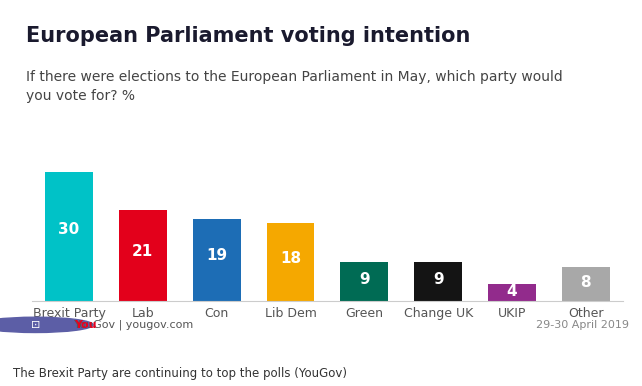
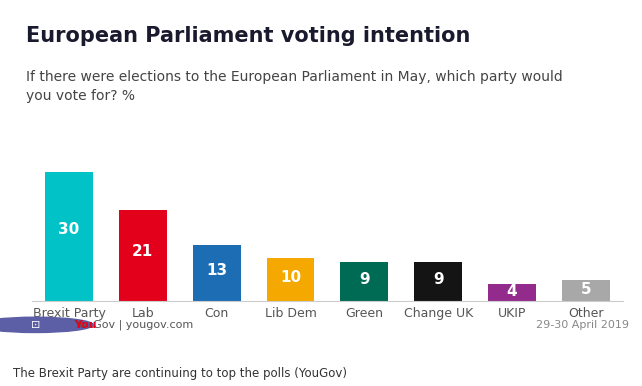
Con: 19 -> 13
Lib Dem: 18 -> 10
Other: 8 -> 5
